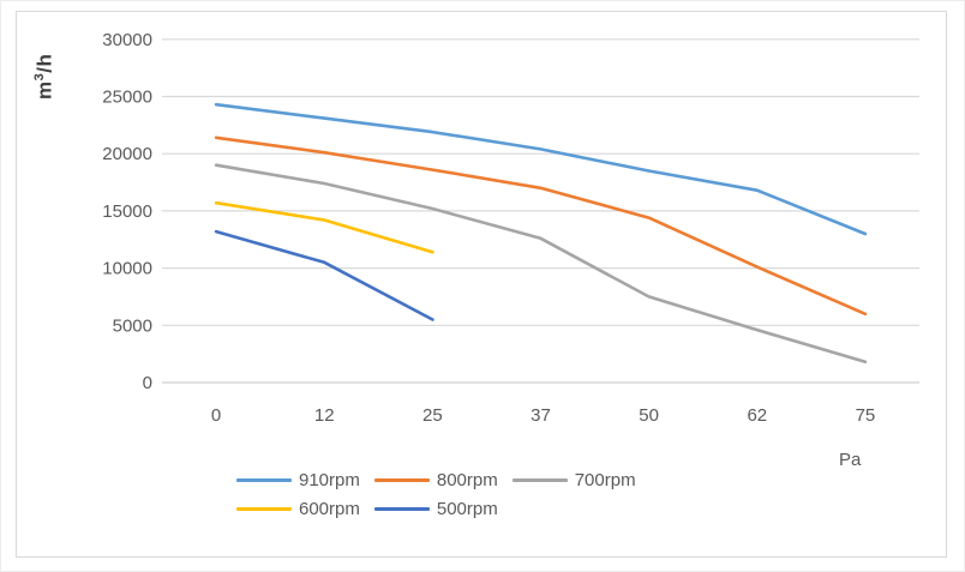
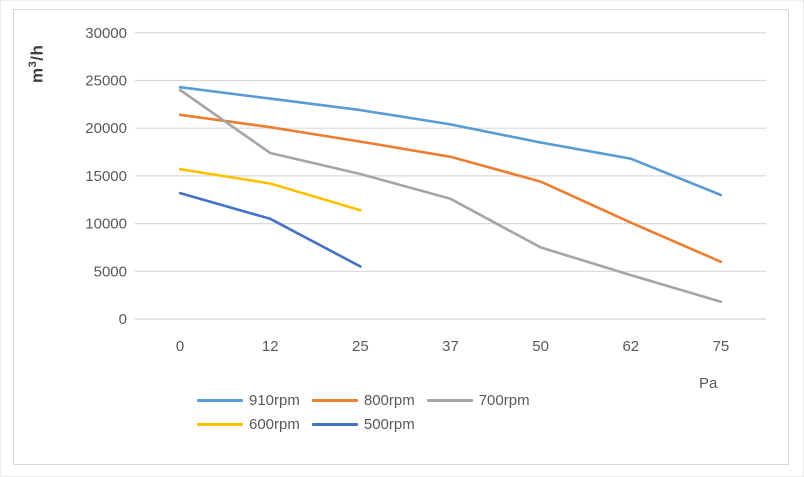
700rpm/0: 19000 -> 24000
